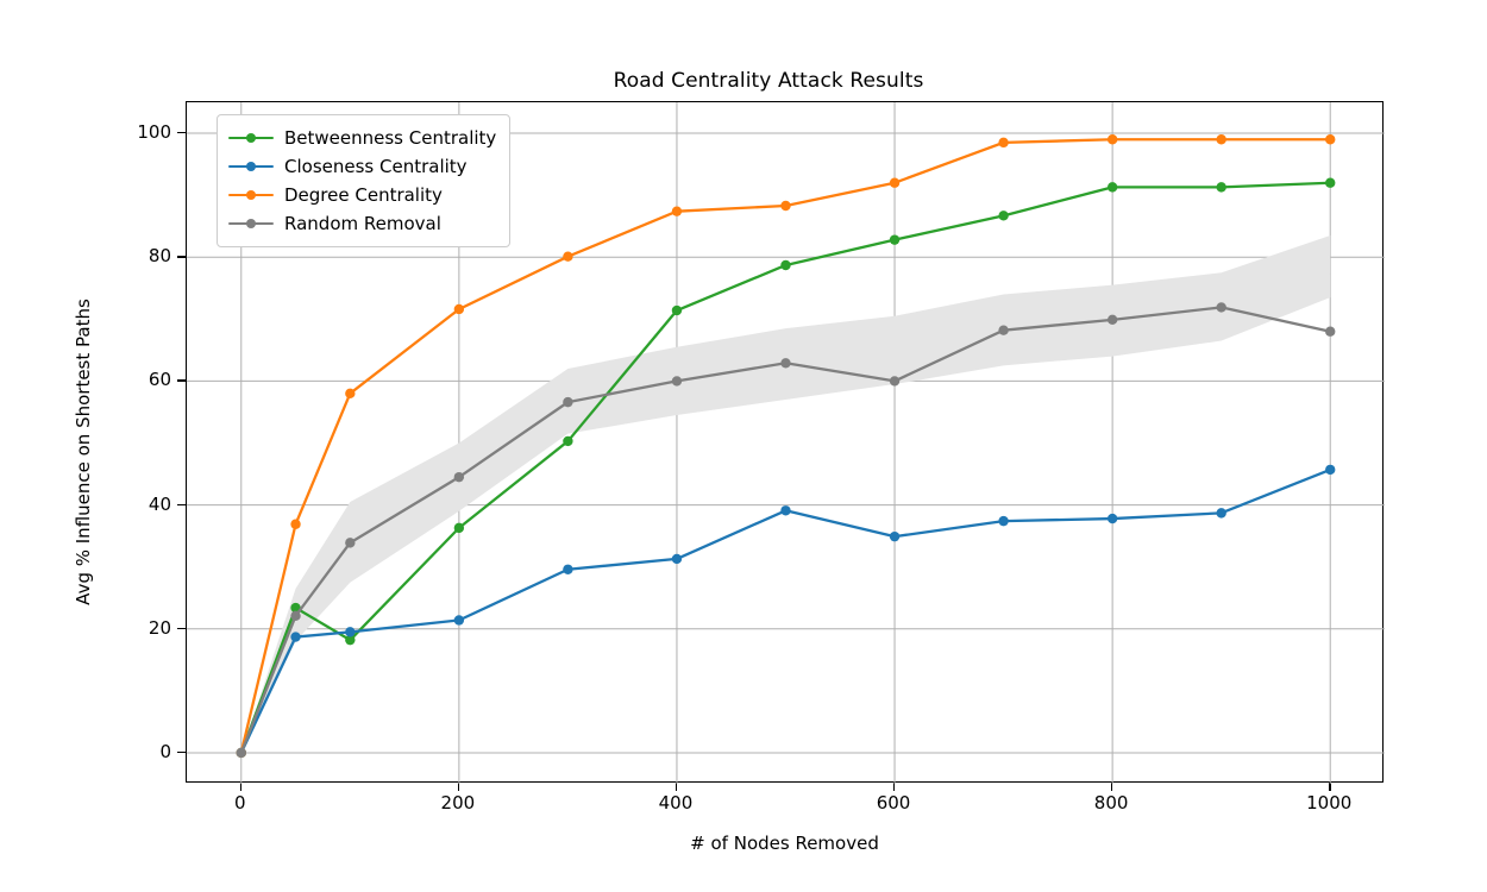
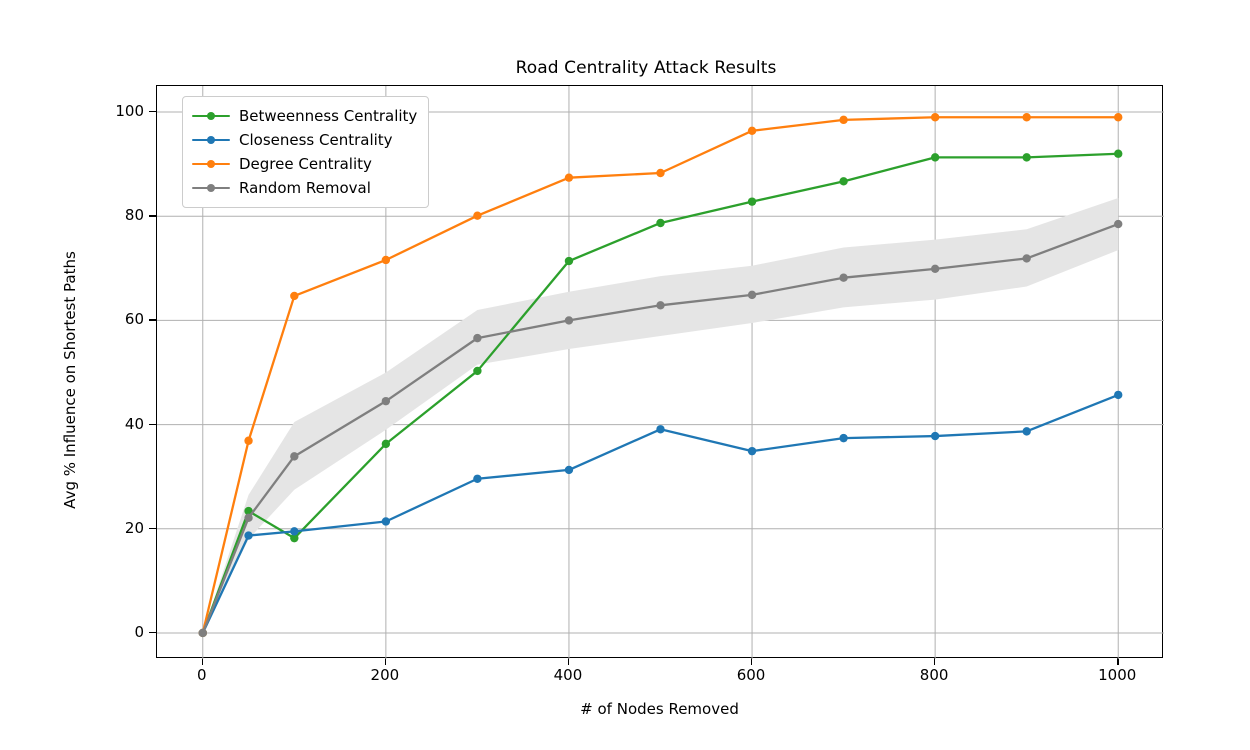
Degree Centrality/100: 58 -> 65
Degree Centrality/600: 92 -> 96
Random Removal/600: 60 -> 65
Random Removal/1000: 68 -> 78
